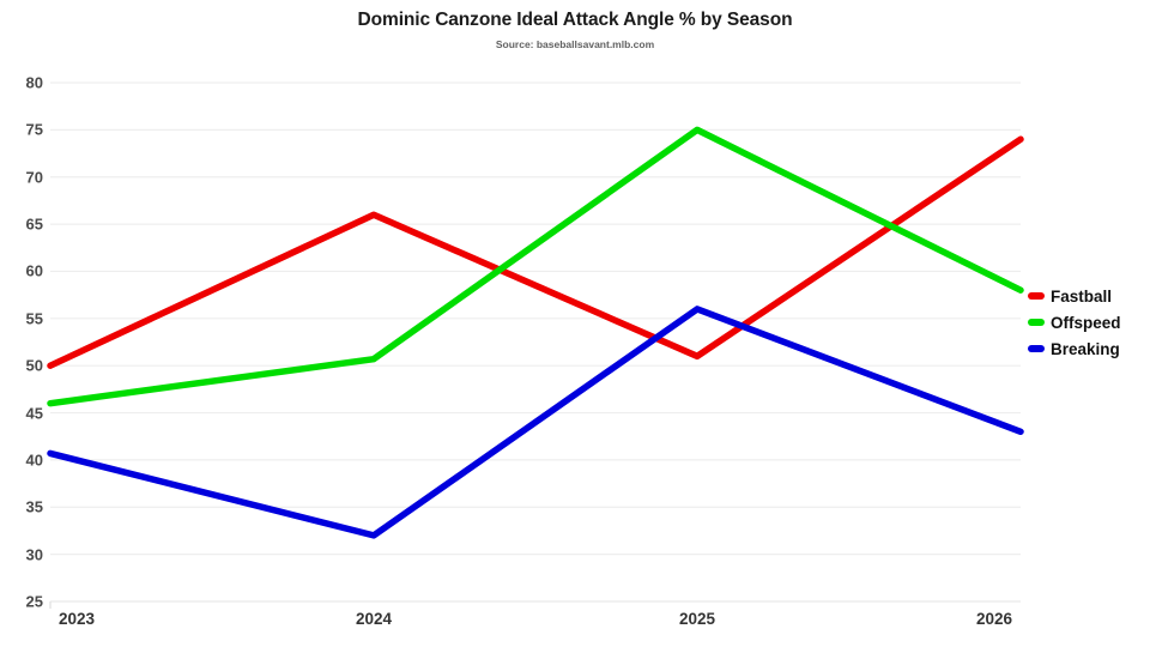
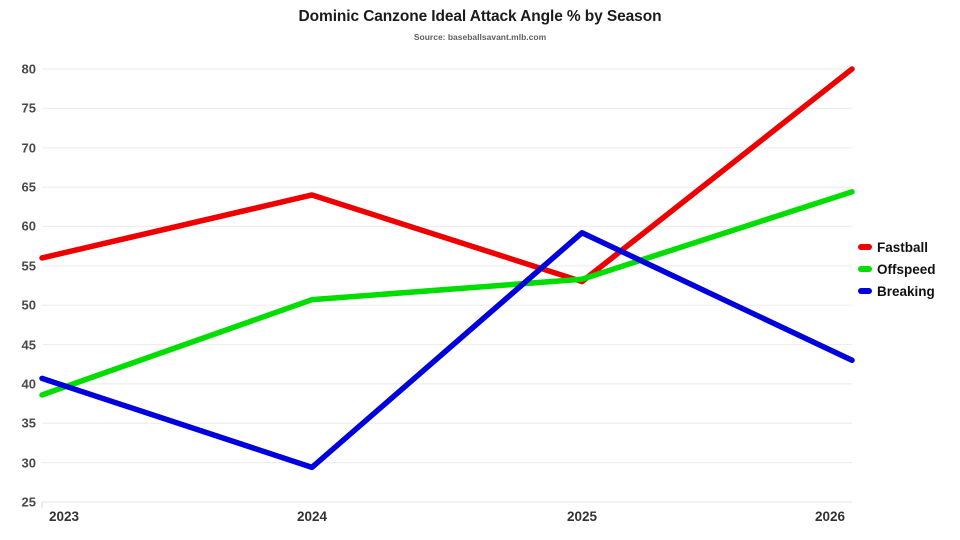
Fastball/2023: 50 -> 56
Offspeed/2023: 46 -> 39
Fastball/2024: 66 -> 64
Breaking/2024: 32 -> 29
Fastball/2025: 51 -> 53
Offspeed/2025: 75 -> 53
Breaking/2025: 56 -> 59
Fastball/2026: 74 -> 80
Offspeed/2026: 58 -> 64
